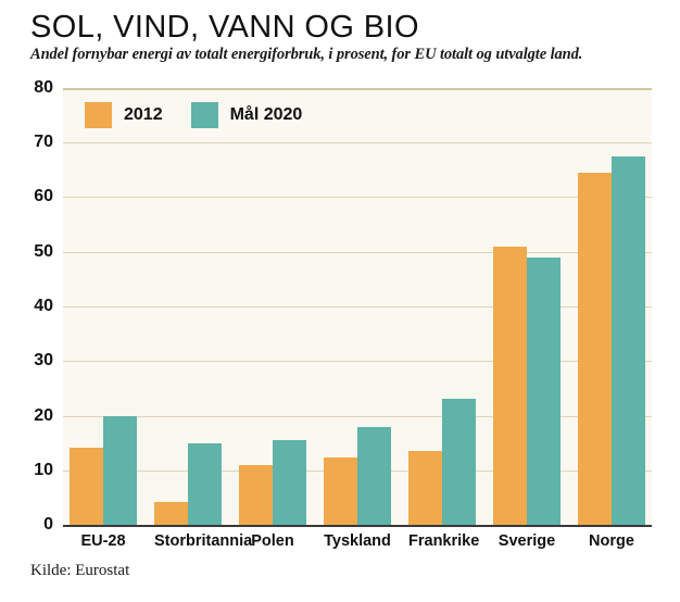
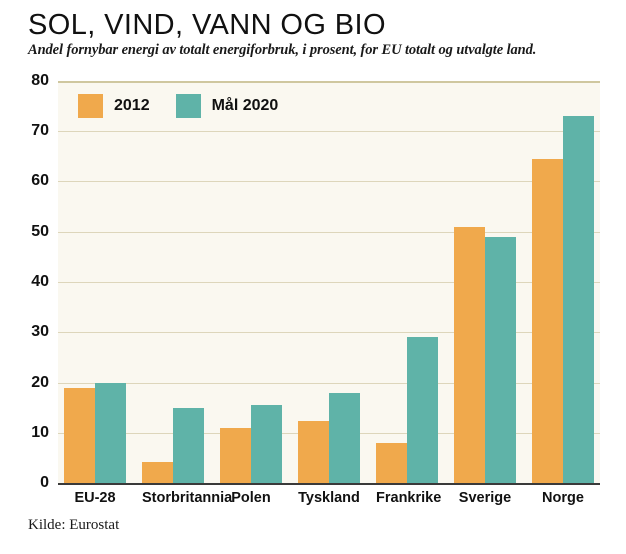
2012/EU-28: 14 -> 19
2012/Frankrike: 14 -> 8
Mål 2020/Frankrike: 23 -> 29
Mål 2020/Norge: 68 -> 73
